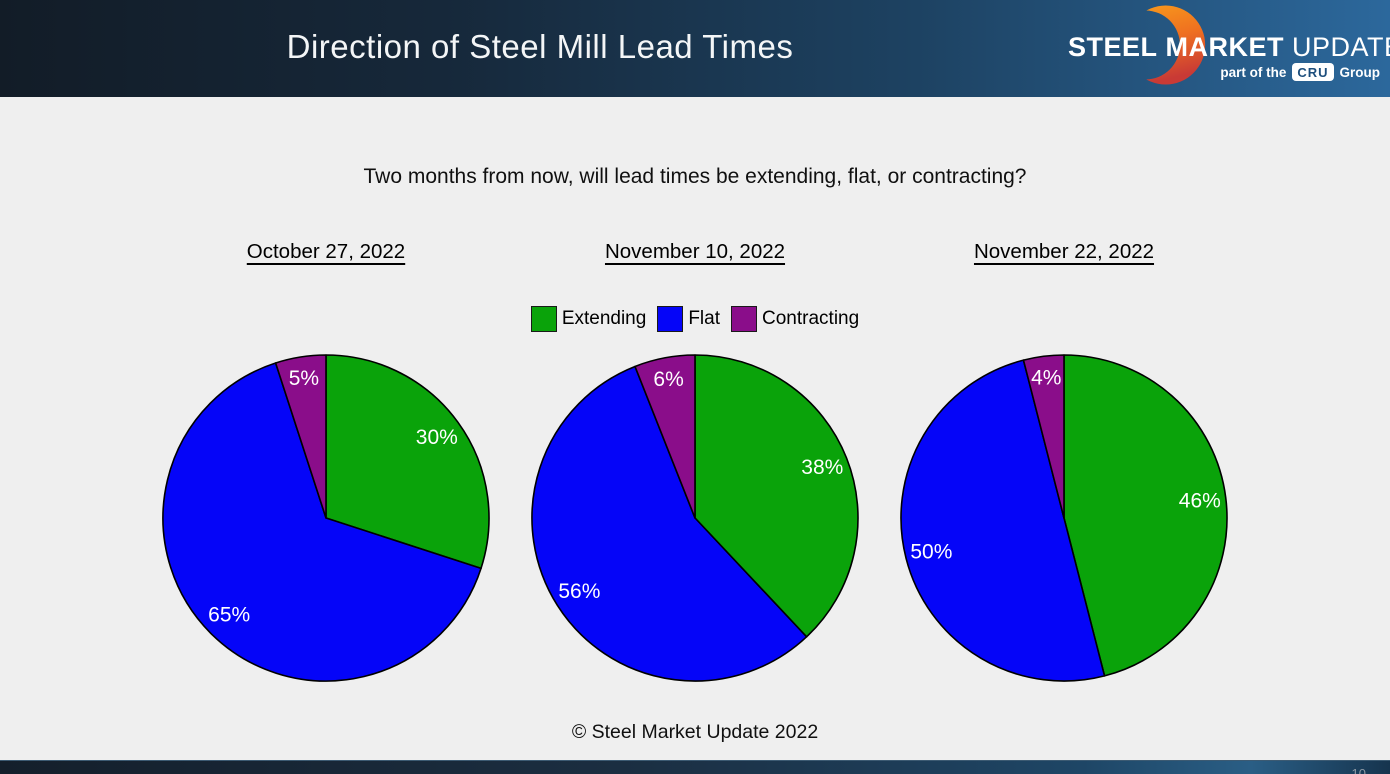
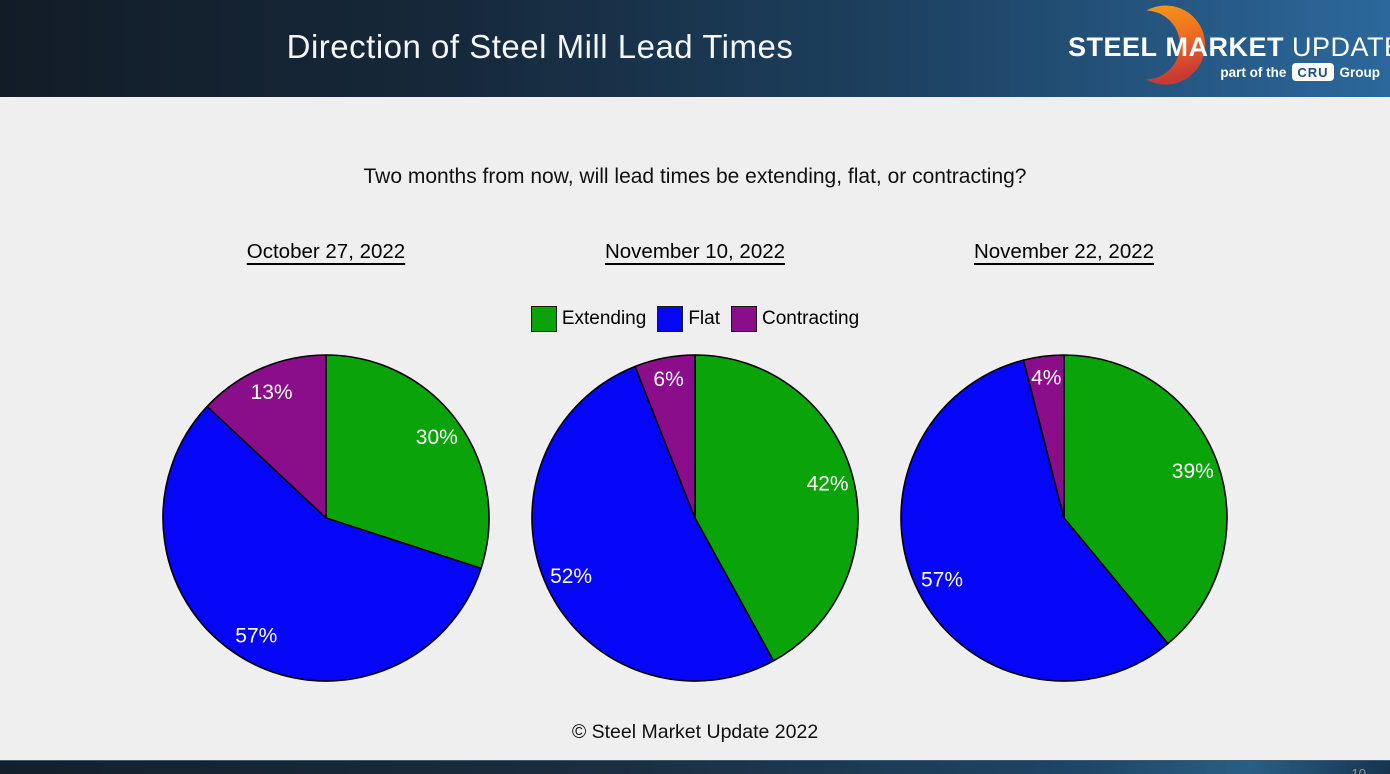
October 27, 2022/Flat: 65% -> 57%
October 27, 2022/Contracting: 5% -> 13%
November 10, 2022/Extending: 38% -> 42%
November 10, 2022/Flat: 56% -> 52%
November 22, 2022/Extending: 46% -> 39%
November 22, 2022/Flat: 50% -> 57%
